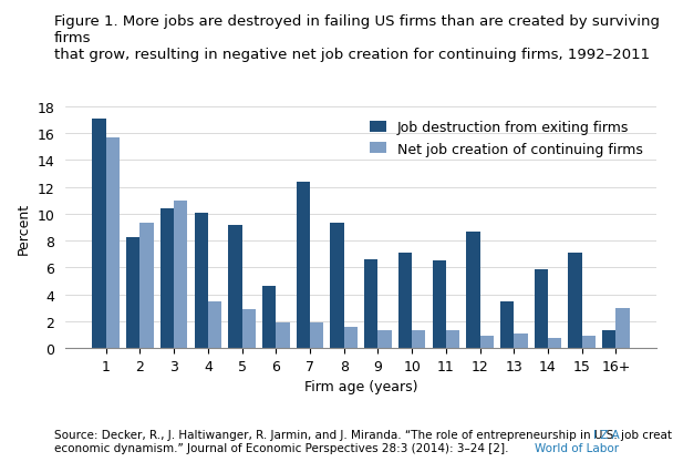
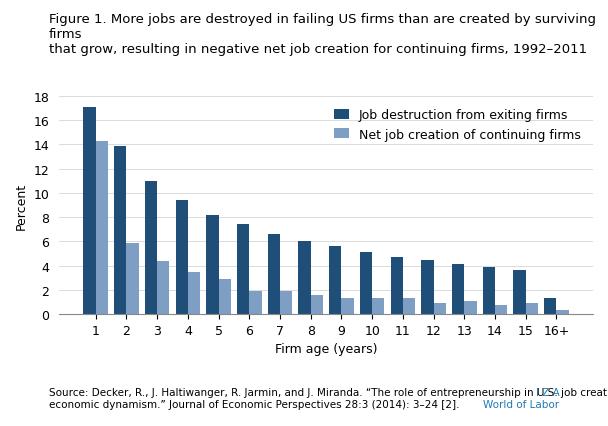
Net job creation of continuing firms/1: 15.7 -> 14.3
Job destruction from exiting firms/2: 8.3 -> 13.9
Net job creation of continuing firms/2: 9.3 -> 5.9
Job destruction from exiting firms/3: 10.4 -> 11.0
Net job creation of continuing firms/3: 11.0 -> 4.4
Job destruction from exiting firms/4: 10.1 -> 9.4
Job destruction from exiting firms/5: 9.2 -> 8.2
Job destruction from exiting firms/6: 4.6 -> 7.4
Job destruction from exiting firms/7: 12.4 -> 6.6
Job destruction from exiting firms/8: 9.3 -> 6.0
Job destruction from exiting firms/9: 6.6 -> 5.6
Job destruction from exiting firms/10: 7.1 -> 5.1
Job destruction from exiting firms/11: 6.5 -> 4.8
Job destruction from exiting firms/12: 8.7 -> 4.5
Job destruction from exiting firms/13: 3.5 -> 4.2
Job destruction from exiting firms/14: 5.9 -> 3.9
Job destruction from exiting firms/15: 7.1 -> 3.6
Net job creation of continuing firms/16+: 3.0 -> 0.3
